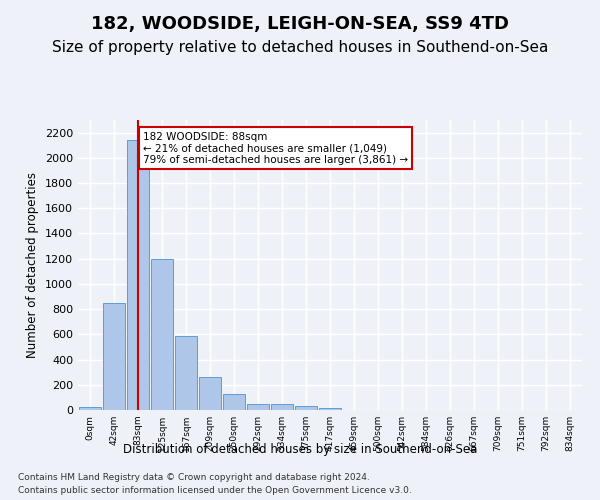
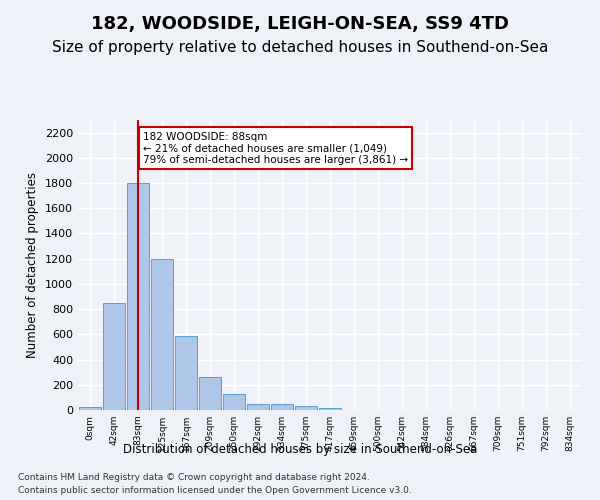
83sqm: 2140 -> 1800
